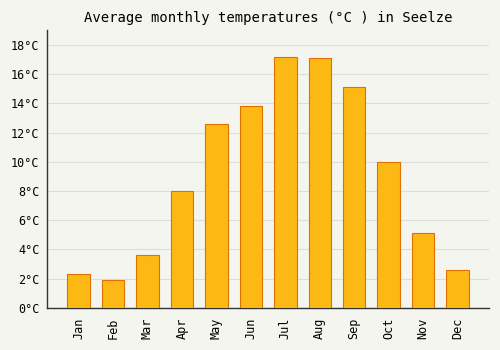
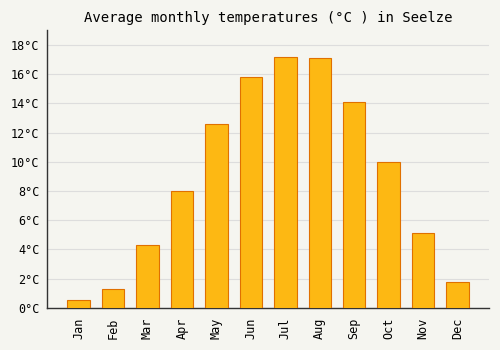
Jan: 2.3°C -> 0.5°C
Feb: 1.9°C -> 1.3°C
Mar: 3.6°C -> 4.3°C
Jun: 13.8°C -> 15.8°C
Sep: 15.1°C -> 14.1°C
Dec: 2.6°C -> 1.8°C
